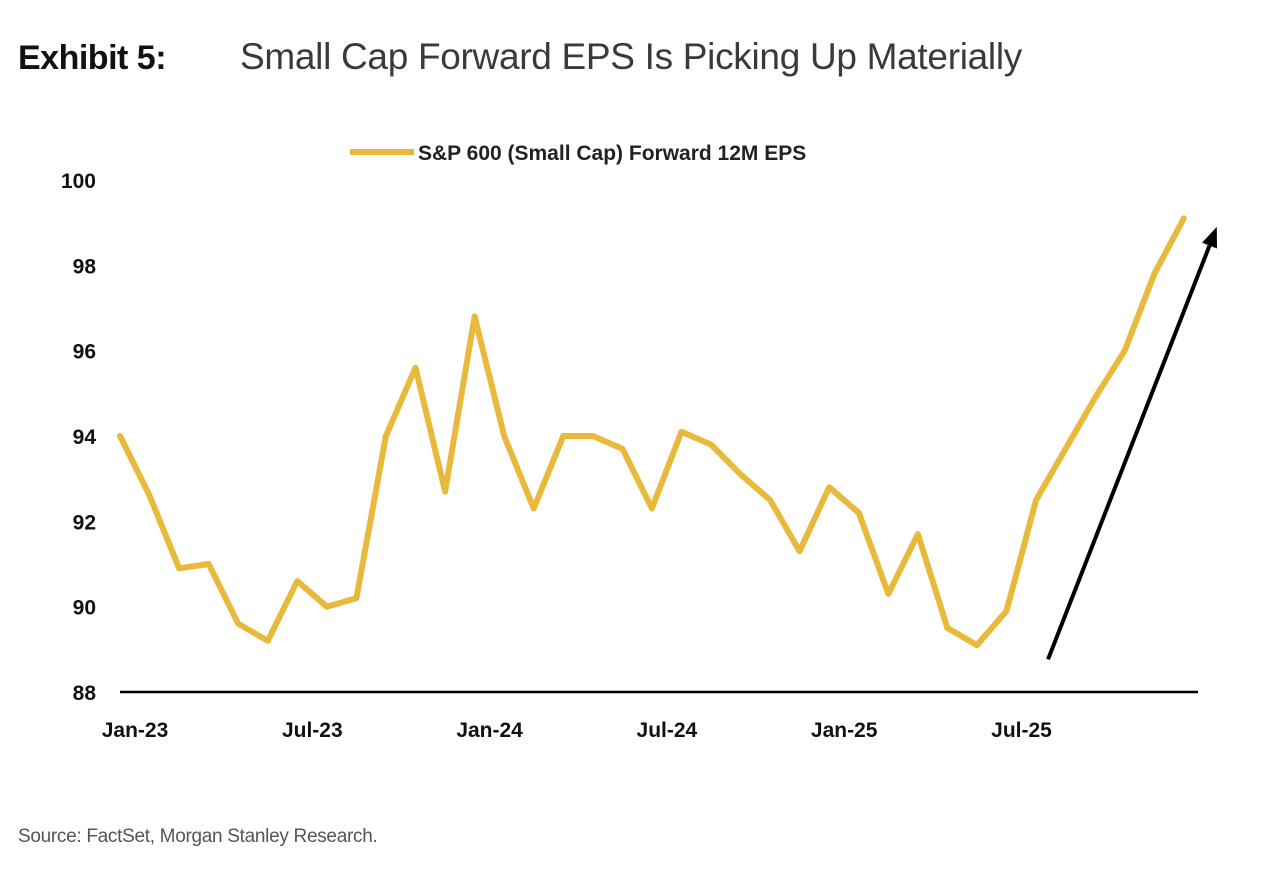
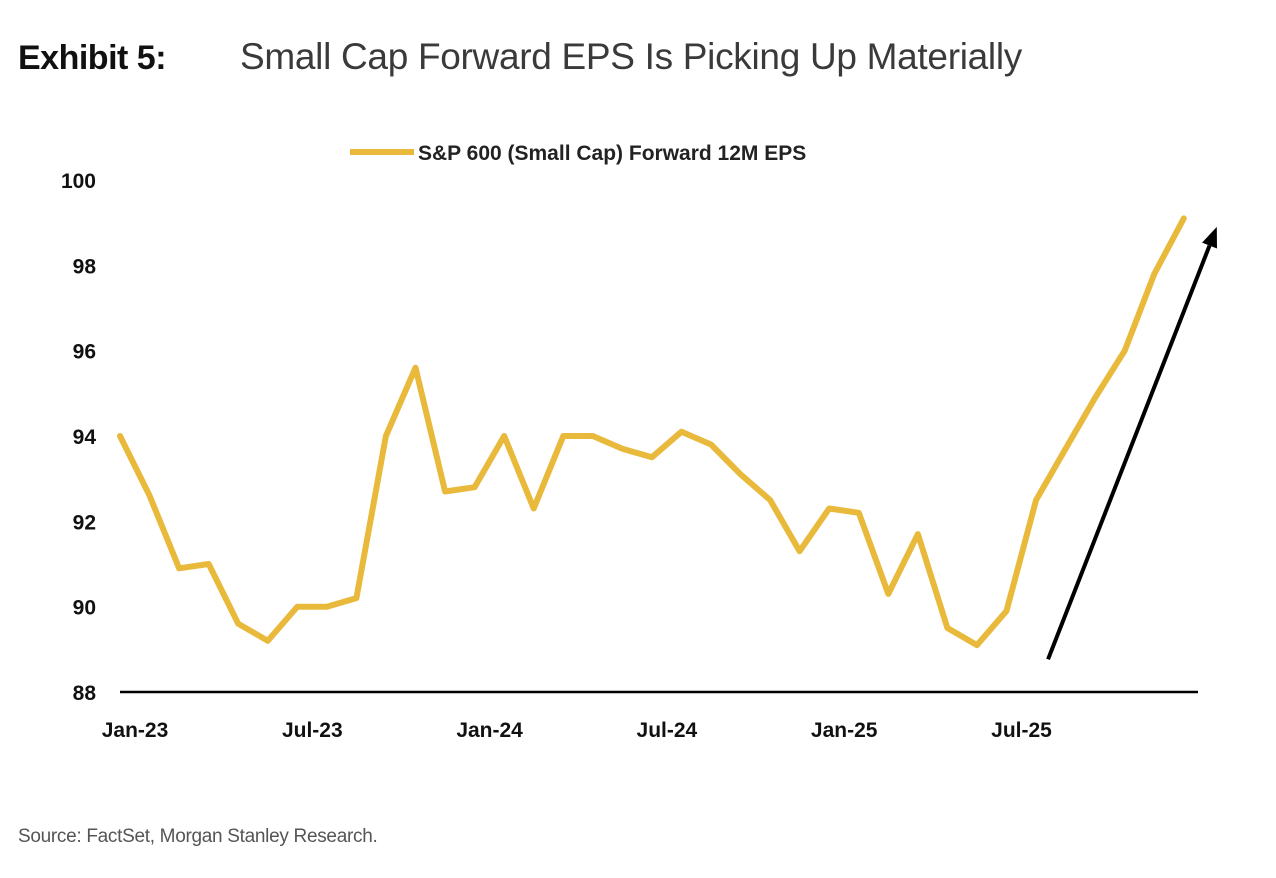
Jul-23: 90.6 -> 90.0
Jan-24: 96.8 -> 92.8
Jul-24: 92.3 -> 93.5
Jan-25: 92.8 -> 92.3
